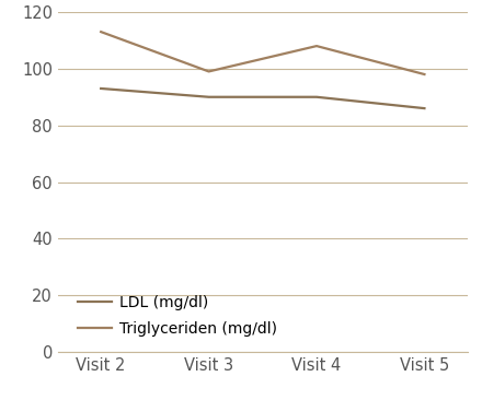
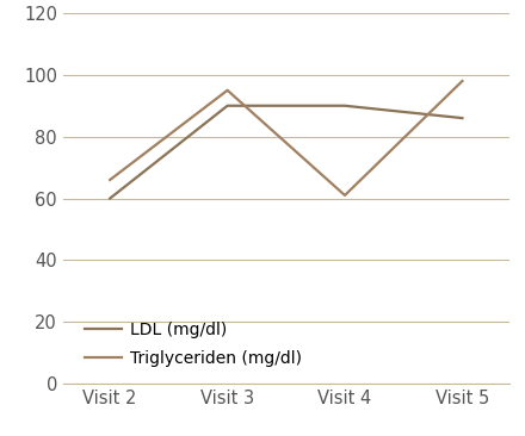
LDL (mg/dl)/Visit 2: 93 -> 60
Triglyceriden (mg/dl)/Visit 2: 113 -> 66
Triglyceriden (mg/dl)/Visit 3: 99 -> 95
Triglyceriden (mg/dl)/Visit 4: 108 -> 61
